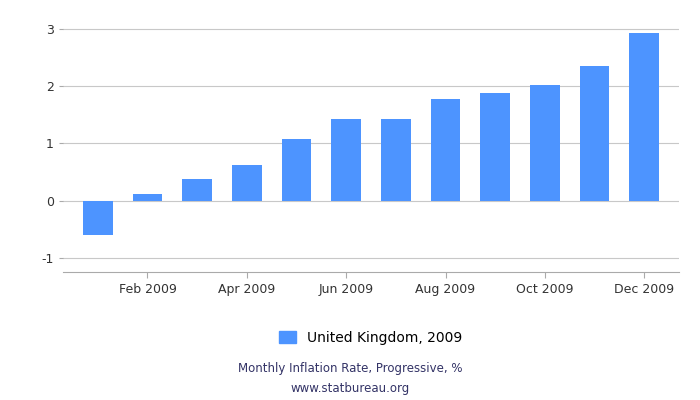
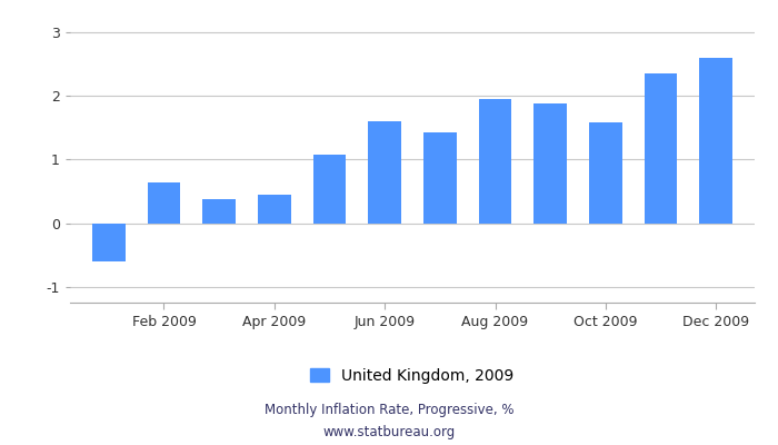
Feb 2009: 0.12 -> 0.64
Apr 2009: 0.63 -> 0.44
Jun 2009: 1.42 -> 1.60
Aug 2009: 1.77 -> 1.96
Oct 2009: 2.02 -> 1.58
Dec 2009: 2.94 -> 2.60
